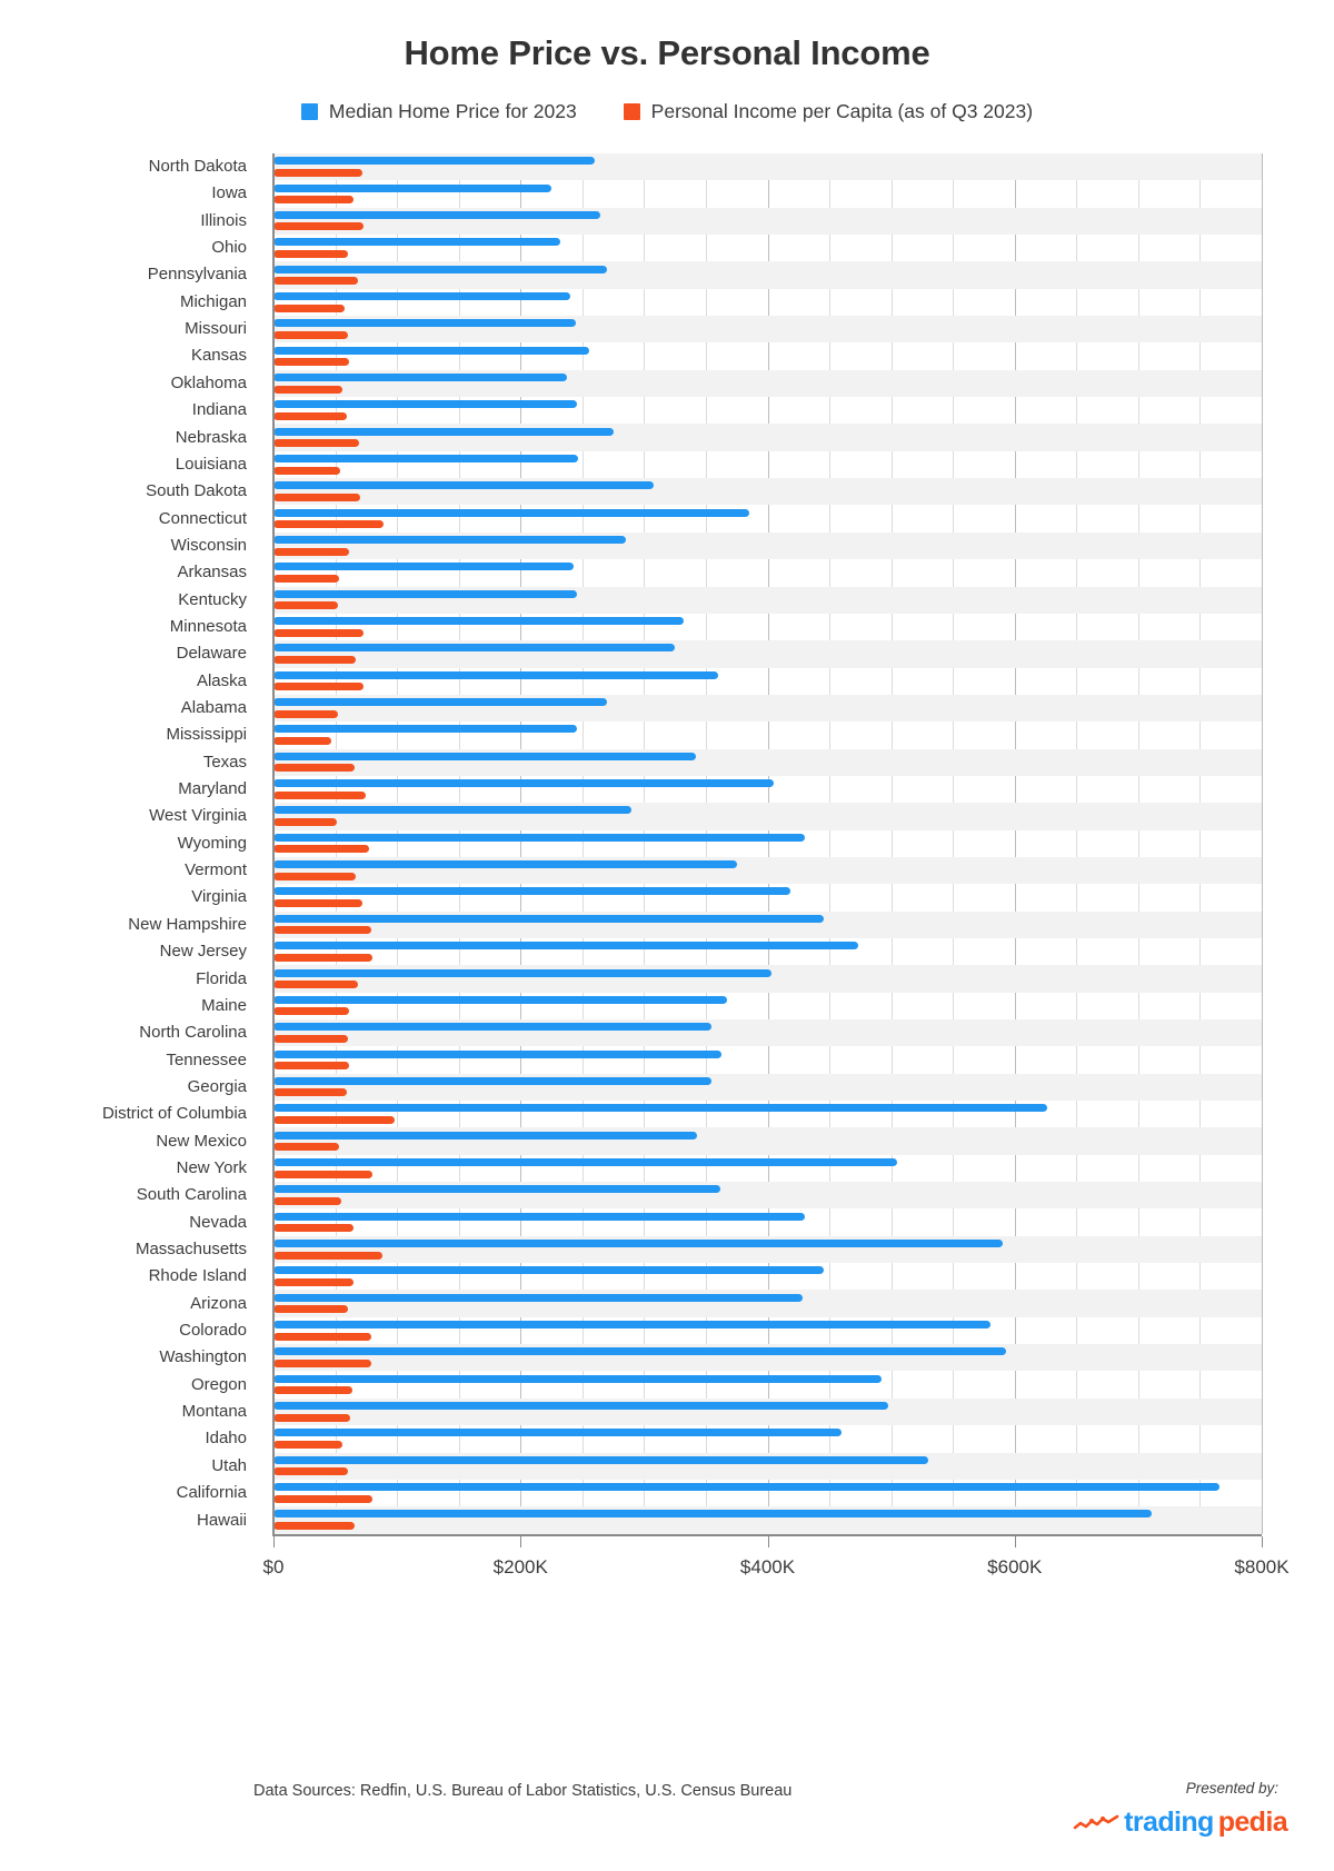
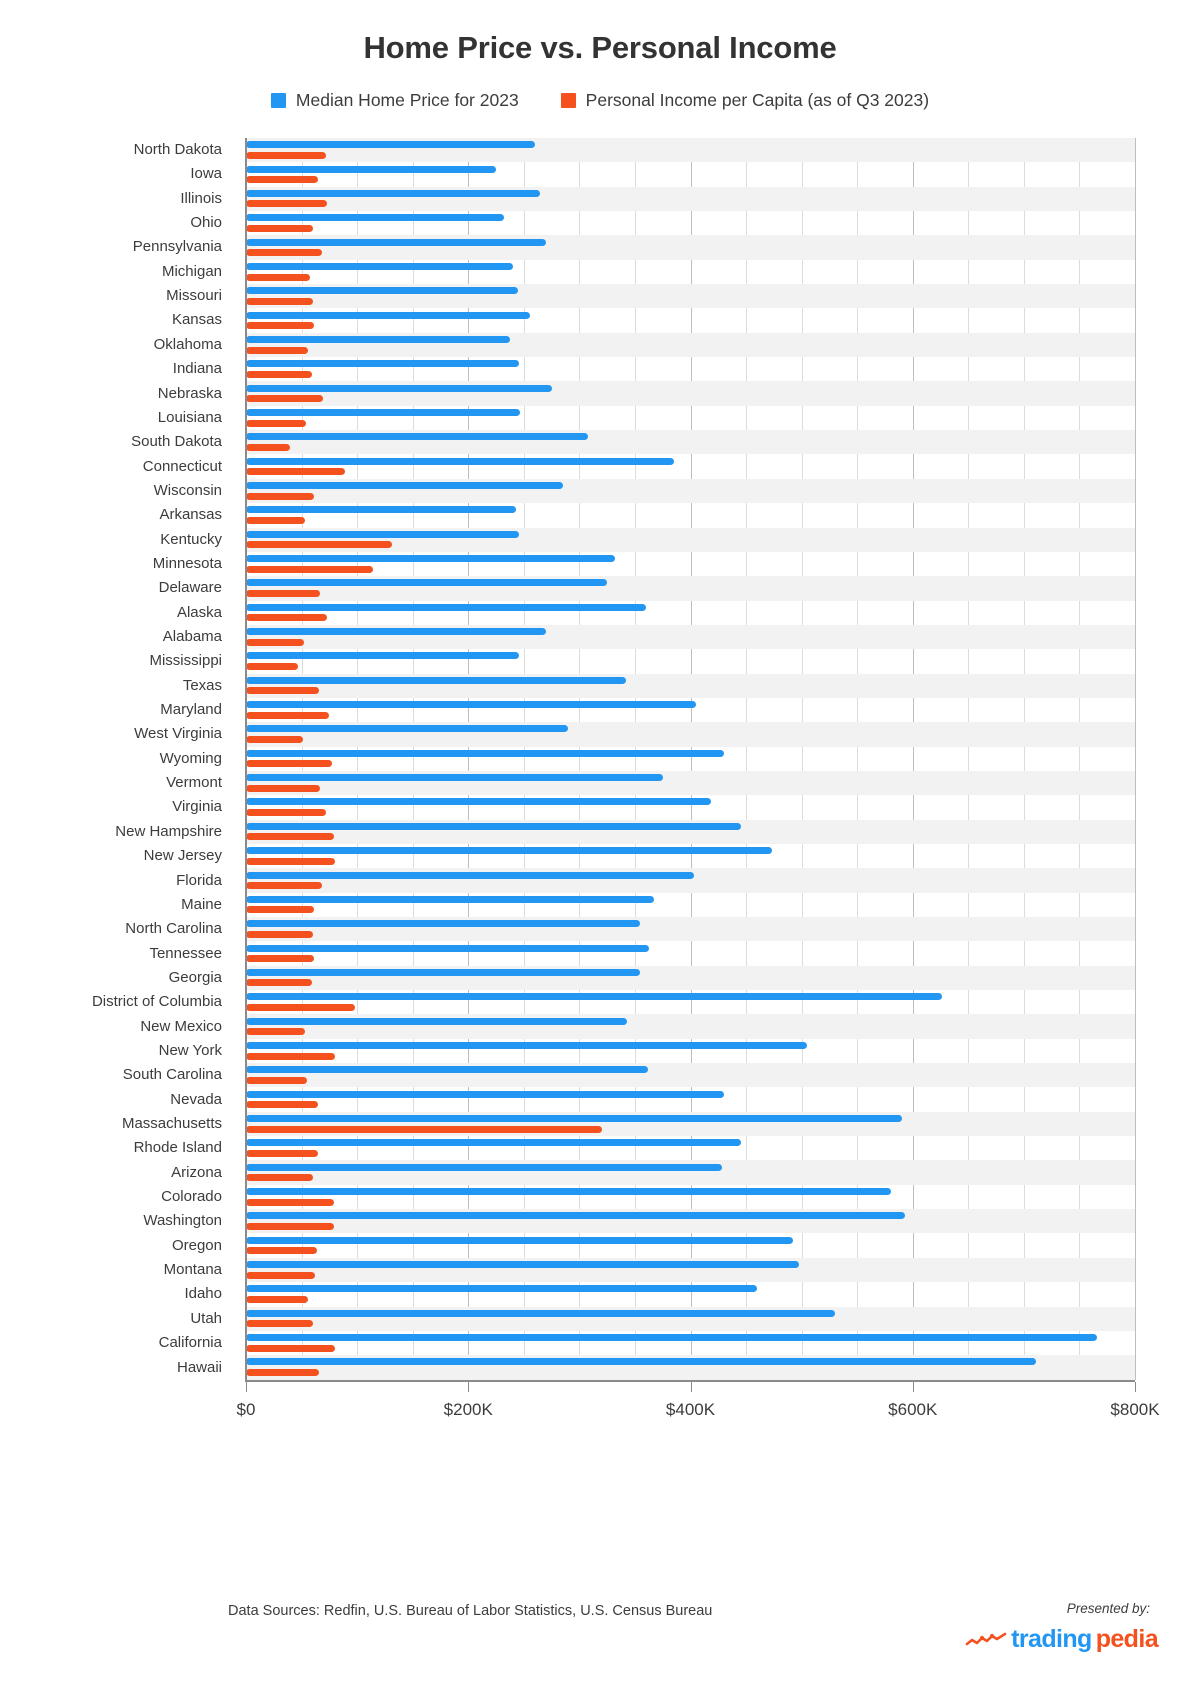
Personal Income per Capita (as of Q3 2023)/South Dakota: $70K -> $40K
Personal Income per Capita (as of Q3 2023)/Kentucky: $52K -> $131K
Personal Income per Capita (as of Q3 2023)/Minnesota: $73K -> $114K
Personal Income per Capita (as of Q3 2023)/Massachusetts: $88K -> $320K
